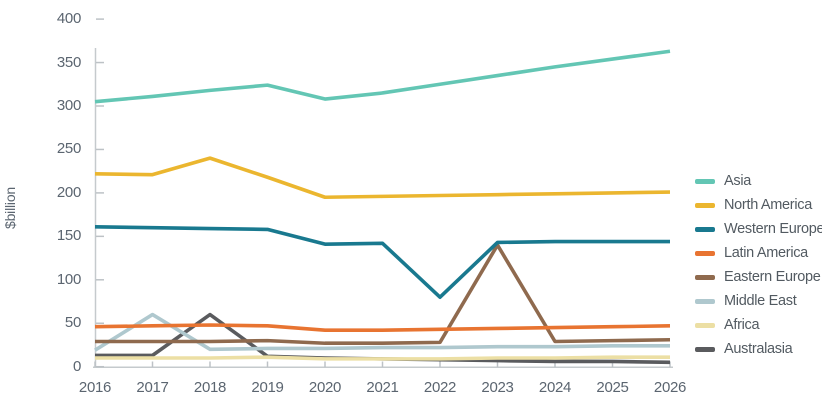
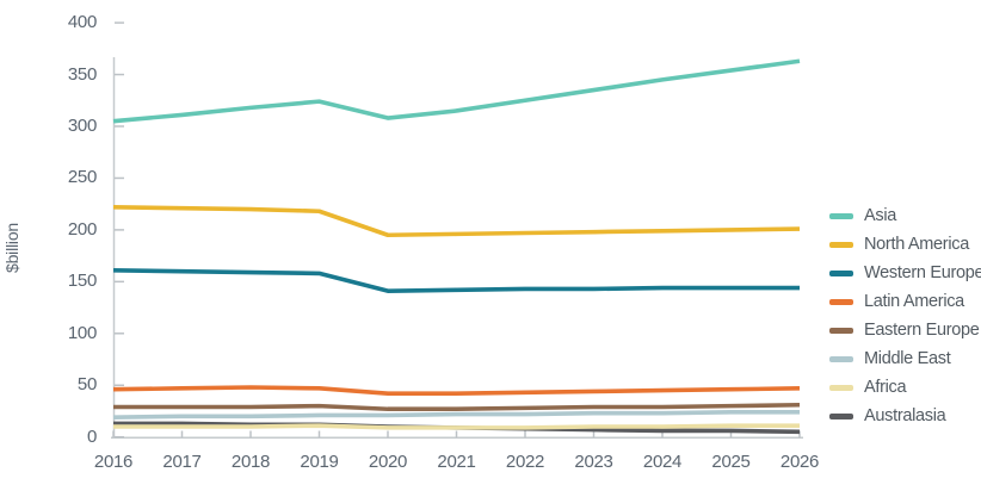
Middle East/2017: 60 -> 20
North America/2018: 240 -> 220
Australasia/2018: 60 -> 10
Western Europe/2022: 80 -> 140
Eastern Europe/2023: 140 -> 30
